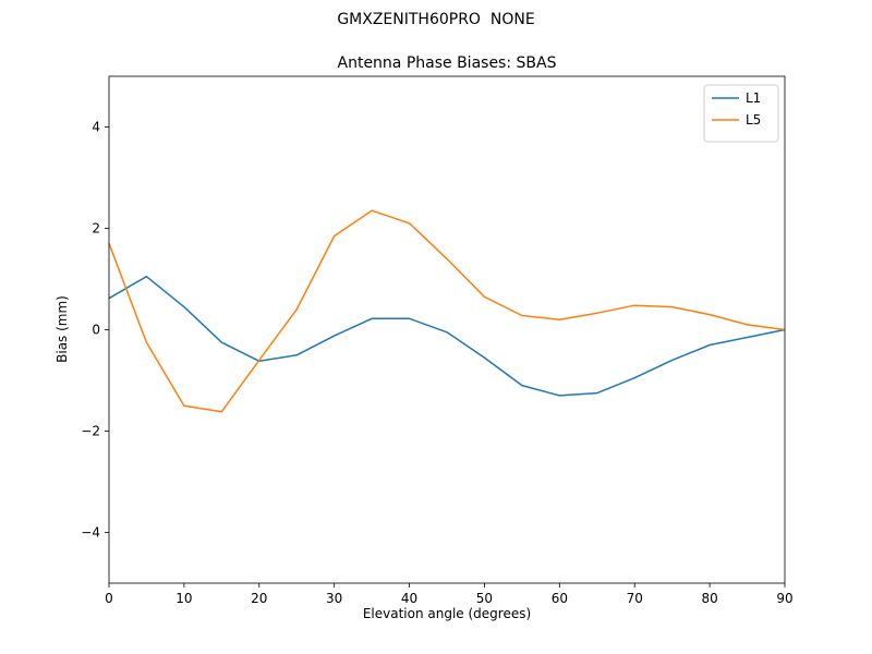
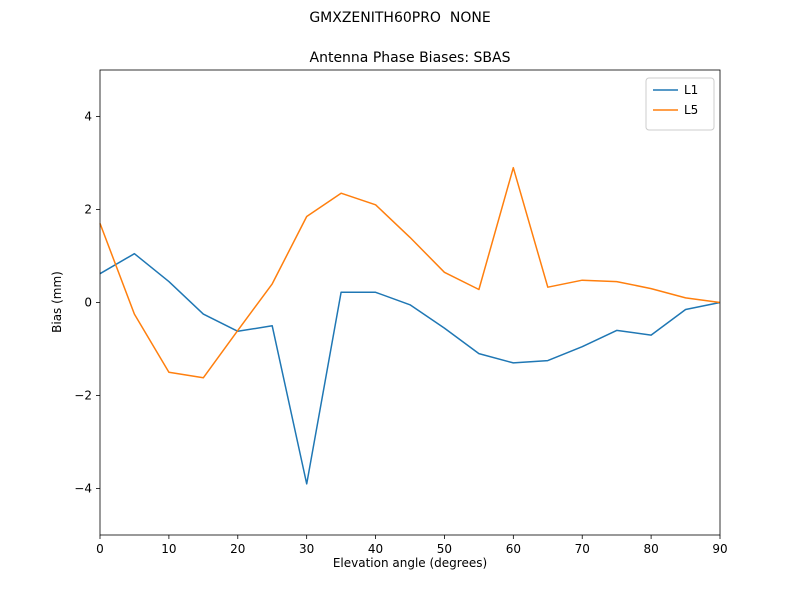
L1/30: -0.1 -> -3.9
L5/60: 0.2 -> 2.9
L1/80: -0.3 -> -0.7
